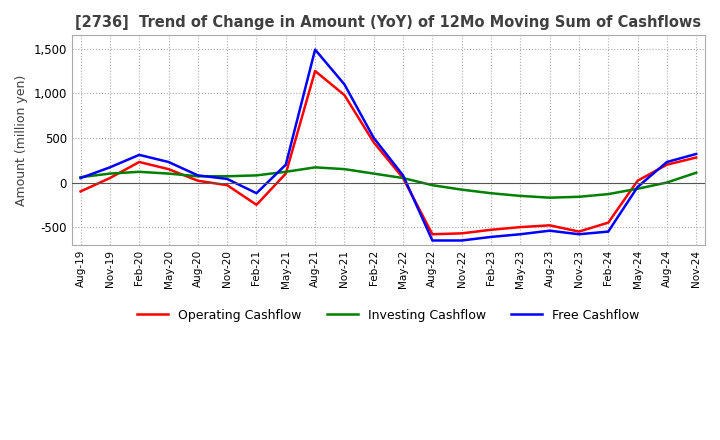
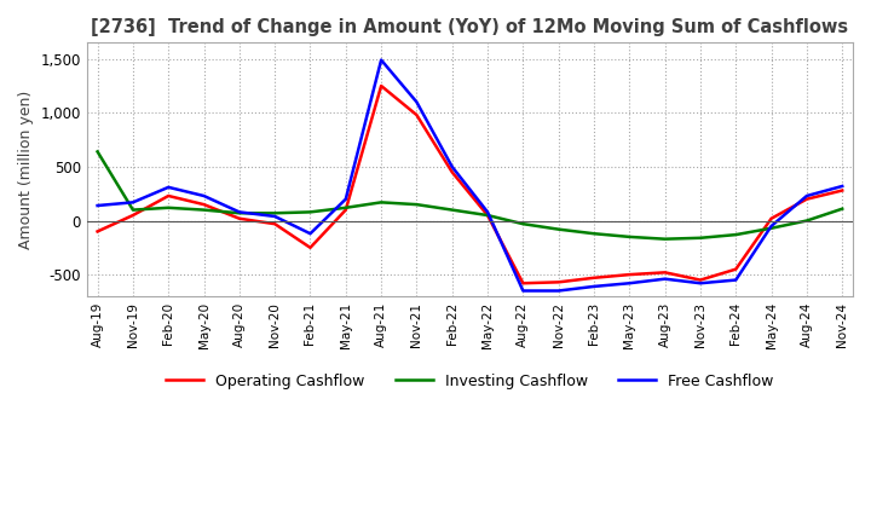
Investing Cashflow/Aug-19: 60 -> 640
Free Cashflow/Aug-19: 50 -> 140
